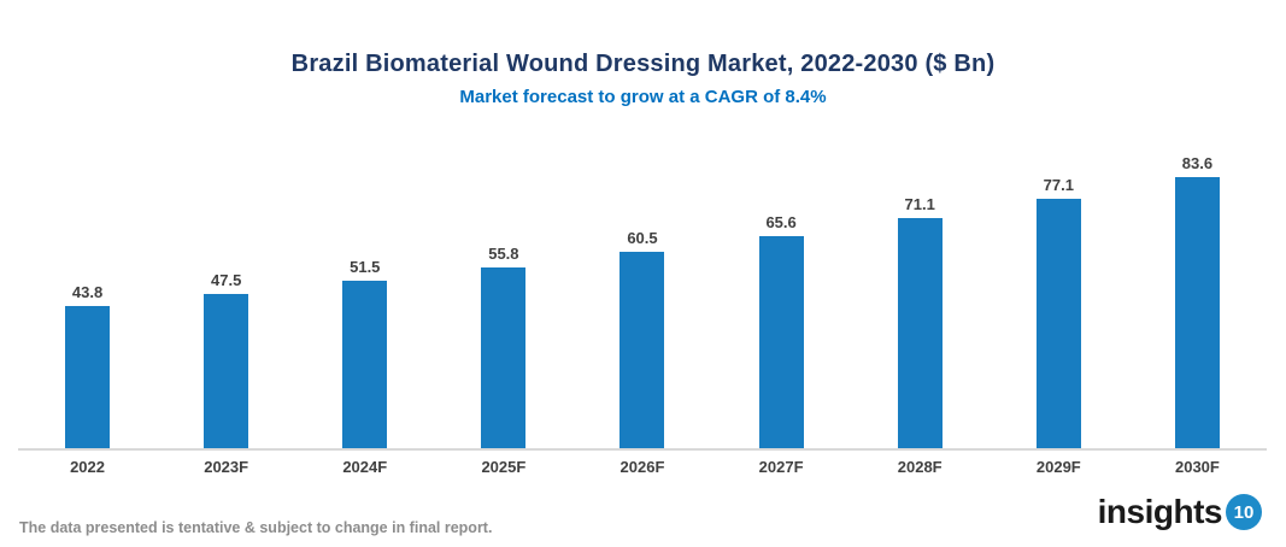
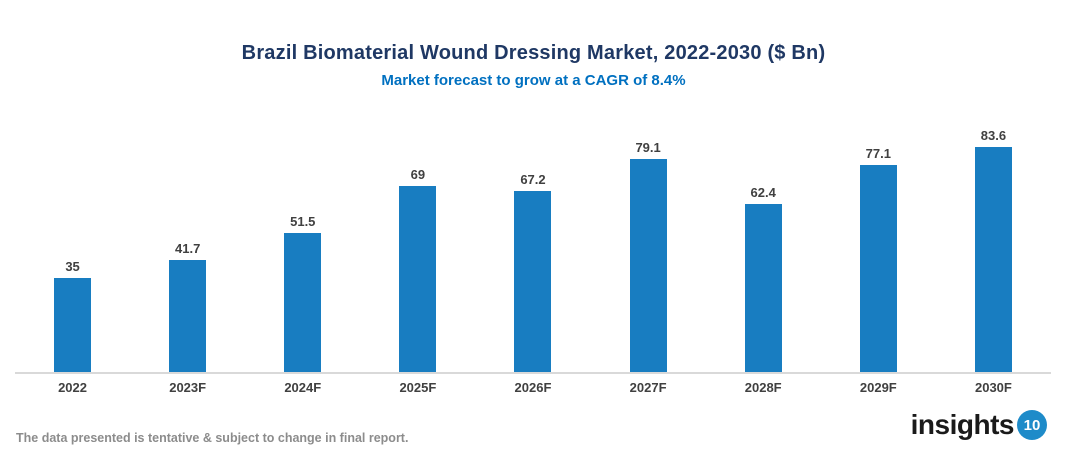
2022: 43.8 -> 35
2023F: 47.5 -> 41.7
2025F: 55.8 -> 69
2026F: 60.5 -> 67.2
2027F: 65.6 -> 79.1
2028F: 71.1 -> 62.4
